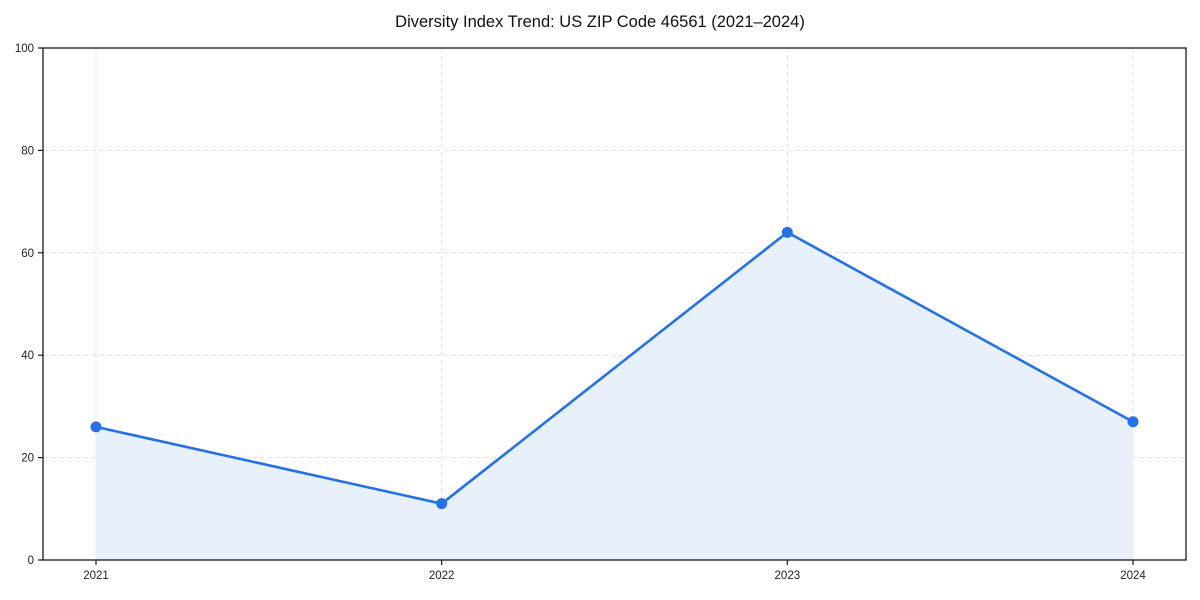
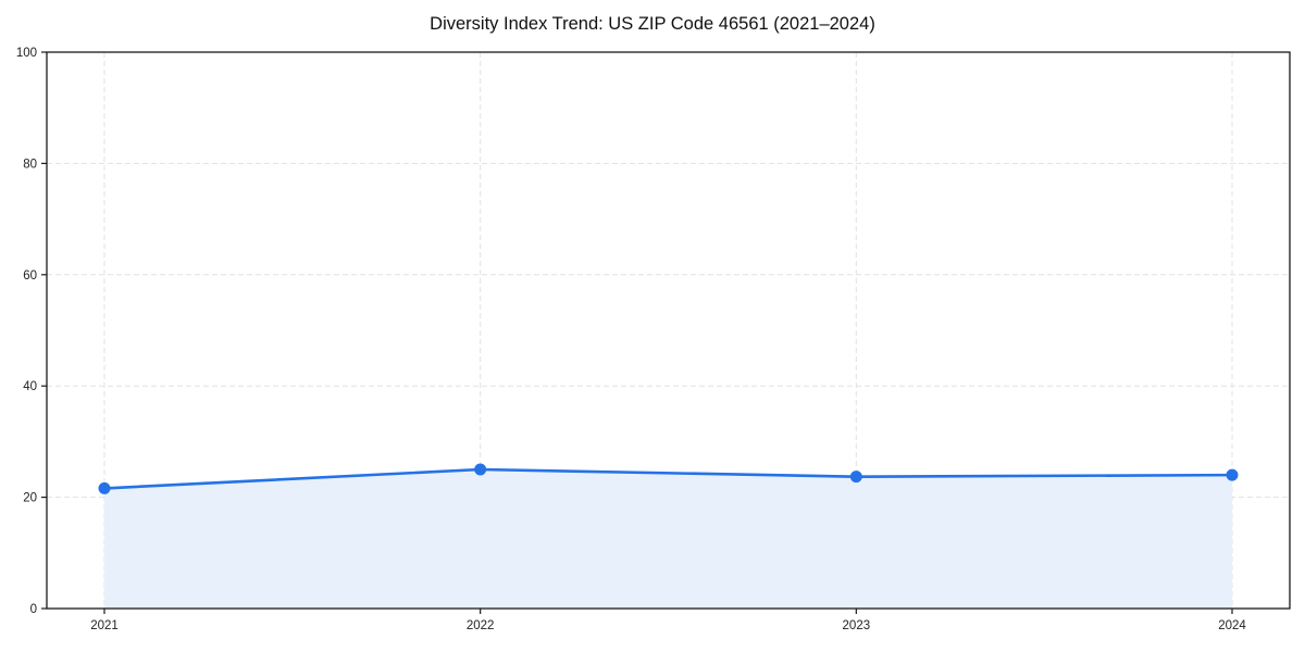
2021: 26 -> 22
2022: 11 -> 25
2023: 64 -> 24
2024: 27 -> 24
